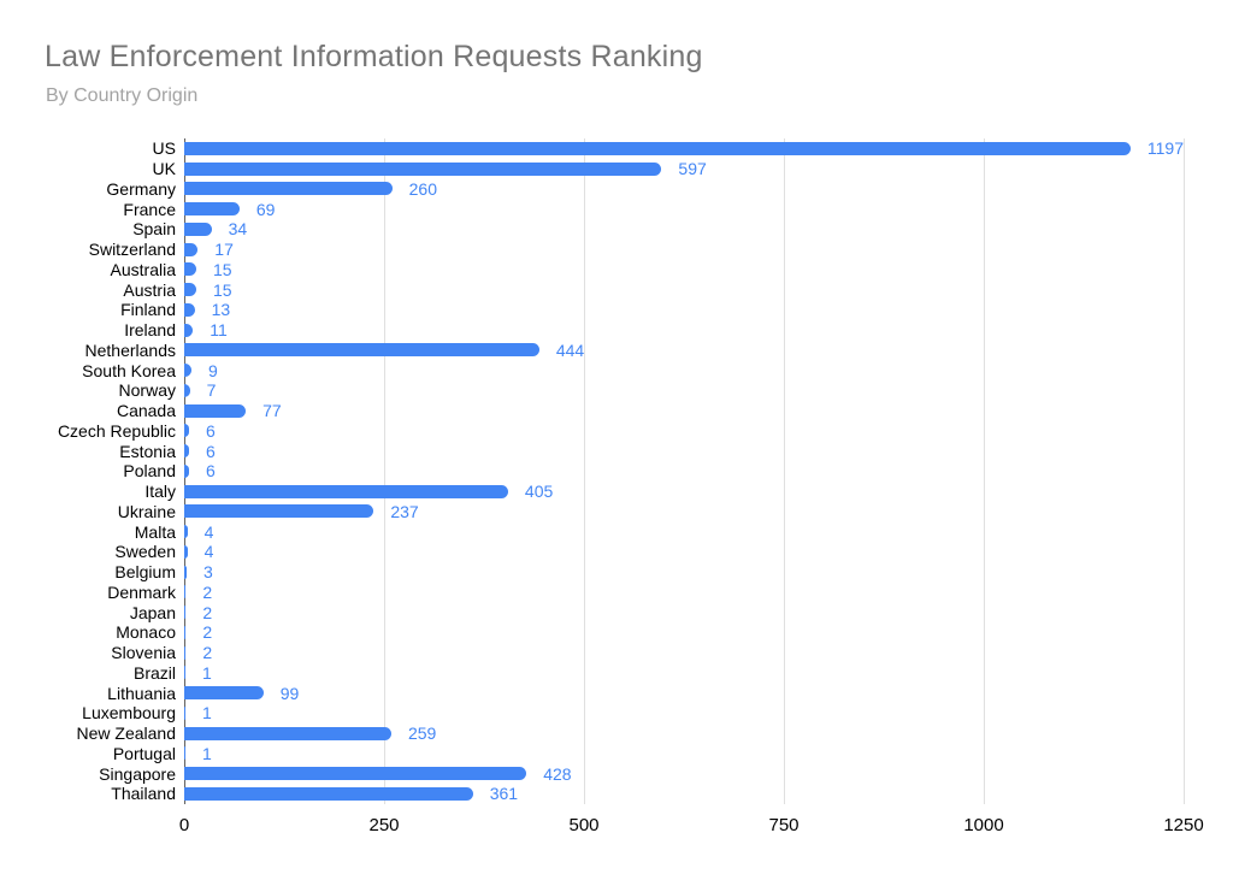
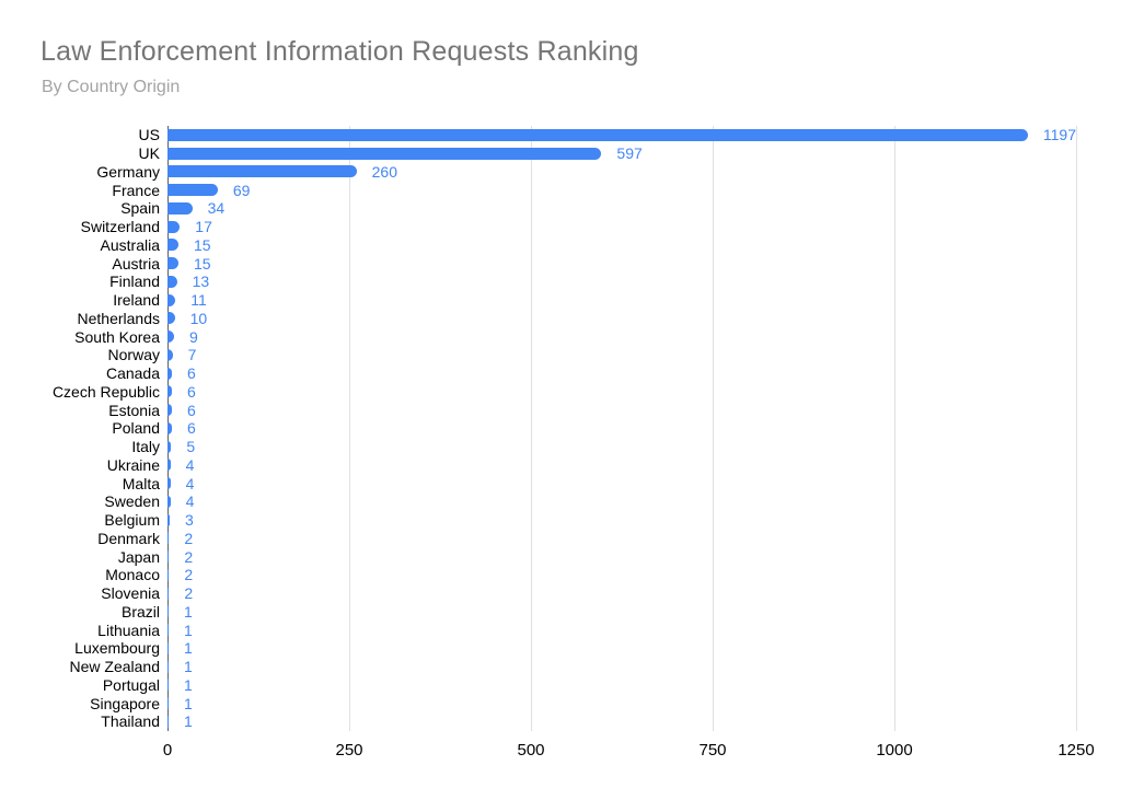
Netherlands: 444 -> 10
Canada: 77 -> 6
Italy: 405 -> 5
Ukraine: 237 -> 4
Lithuania: 99 -> 1
New Zealand: 259 -> 1
Singapore: 428 -> 1
Thailand: 361 -> 1
